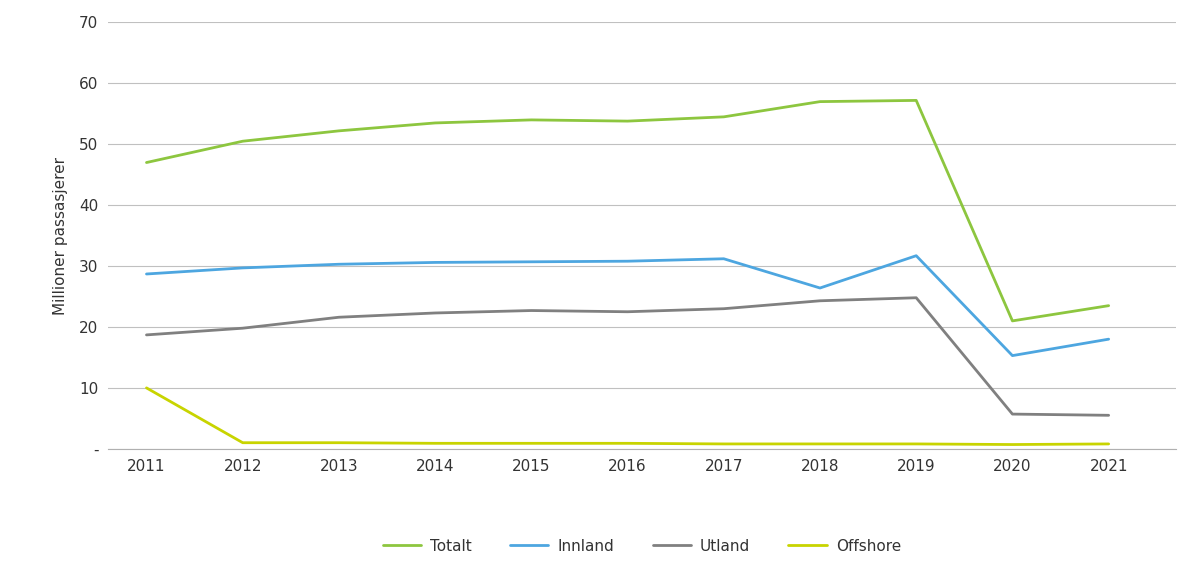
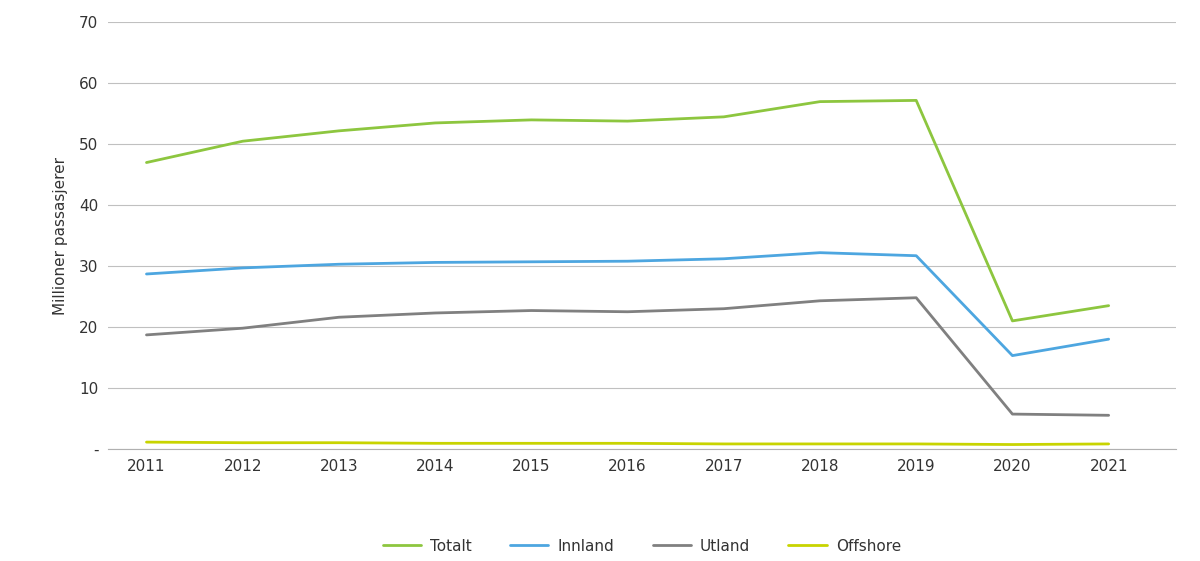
Offshore/2011: 10.0 -> 1.1
Innland/2018: 26.4 -> 32.2
